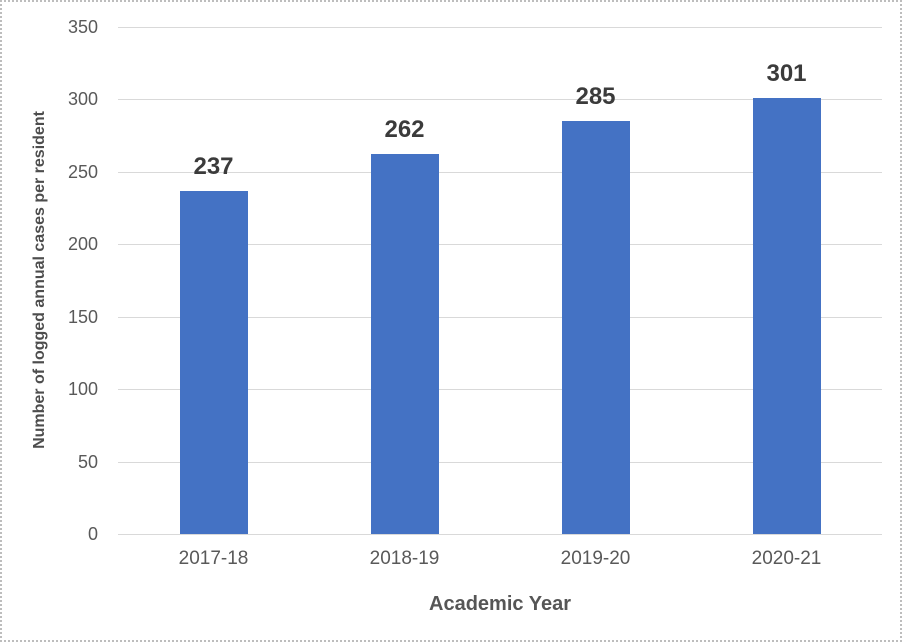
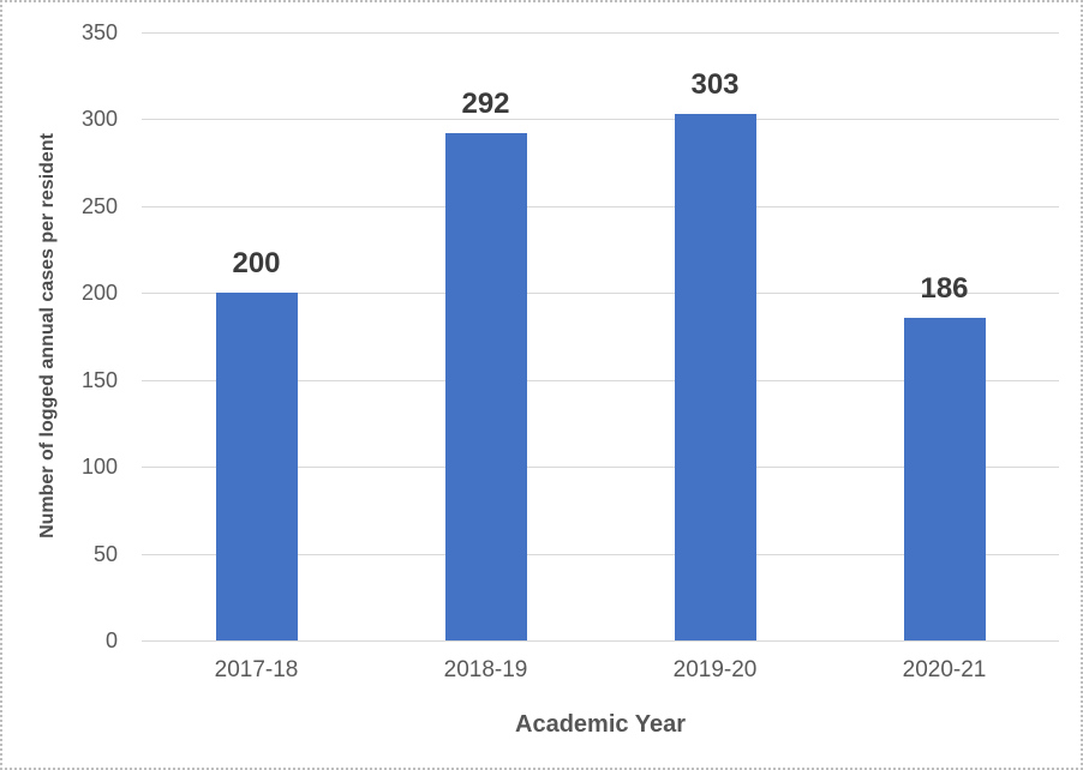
2017-18: 237 -> 200
2018-19: 262 -> 292
2019-20: 285 -> 303
2020-21: 301 -> 186
